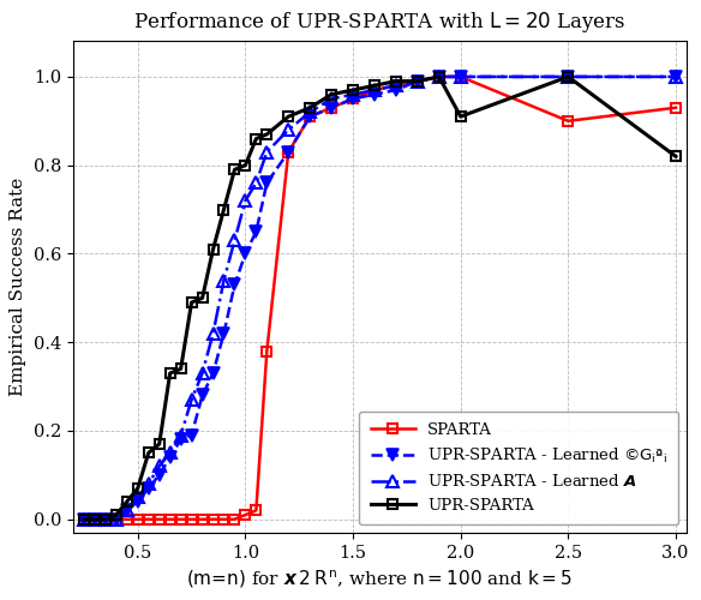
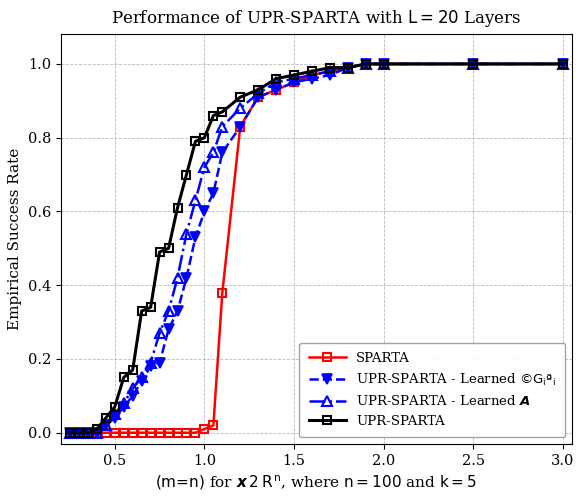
UPR-SPARTA/2.0: 0.91 -> 1.00
SPARTA/2.5: 0.90 -> 1.00
SPARTA/3.0: 0.93 -> 1.00
UPR-SPARTA/3.0: 0.82 -> 1.00
